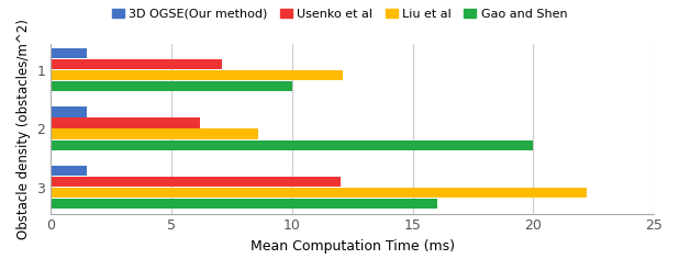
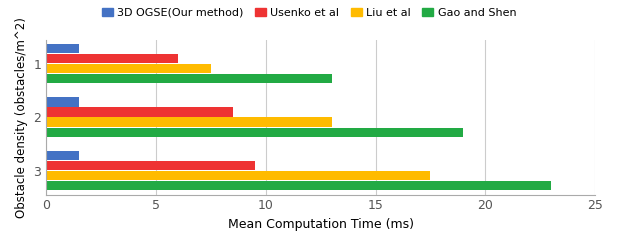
Usenko et al/1: 7.1 -> 6.0
Liu et al/1: 12.1 -> 7.5
Gao and Shen/1: 10 -> 13
Usenko et al/2: 6.2 -> 8.5
Liu et al/2: 8.6 -> 13.0
Gao and Shen/2: 20 -> 19
Usenko et al/3: 12.0 -> 9.5
Liu et al/3: 22.2 -> 17.5
Gao and Shen/3: 16 -> 23
